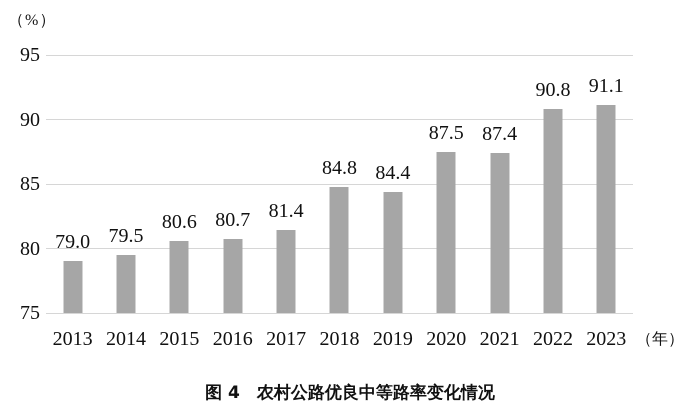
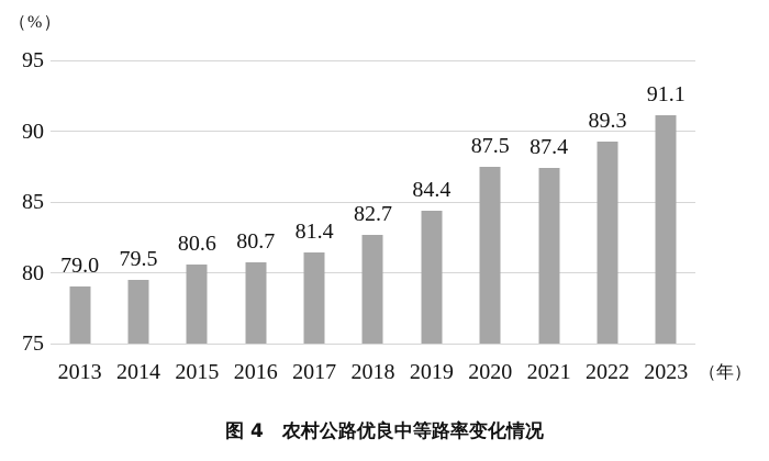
2018: 84.8 -> 82.7
2022: 90.8 -> 89.3
